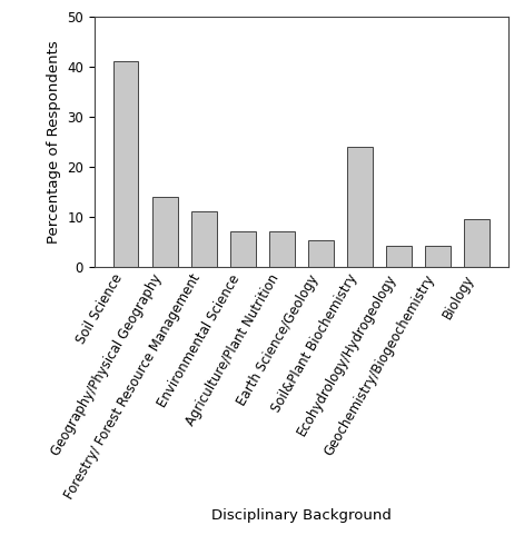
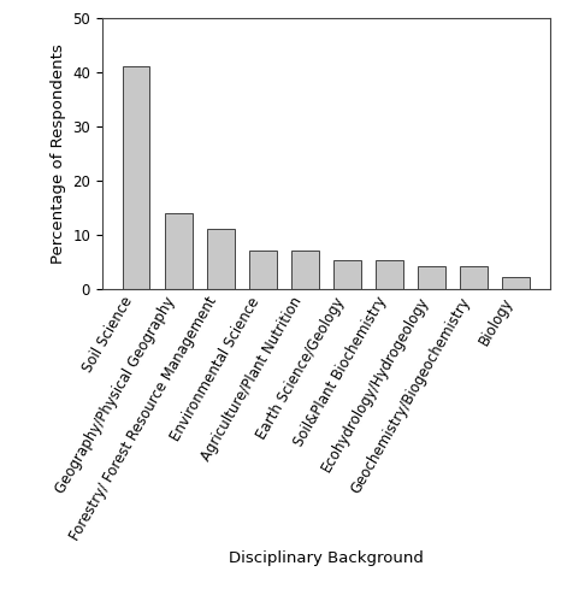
Soil&Plant Biochemistry: 24.0 -> 5.2
Biology: 9.5 -> 2.2
